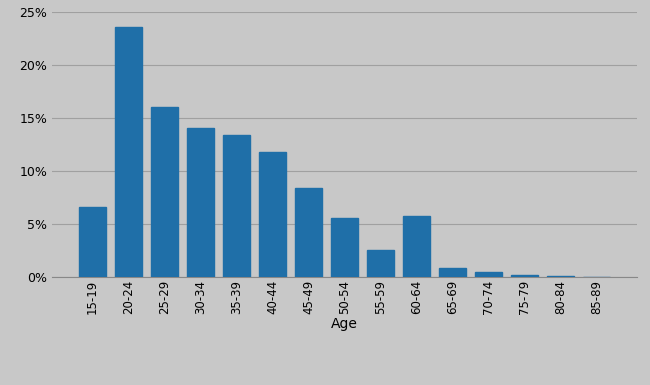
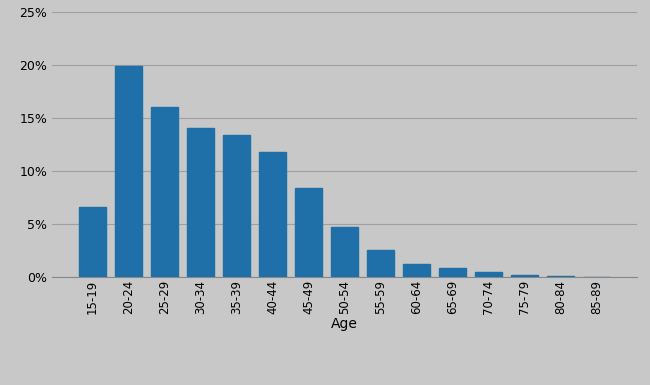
20-24: 23.5% -> 19.9%
50-54: 5.6% -> 4.7%
60-64: 5.8% -> 1.2%
